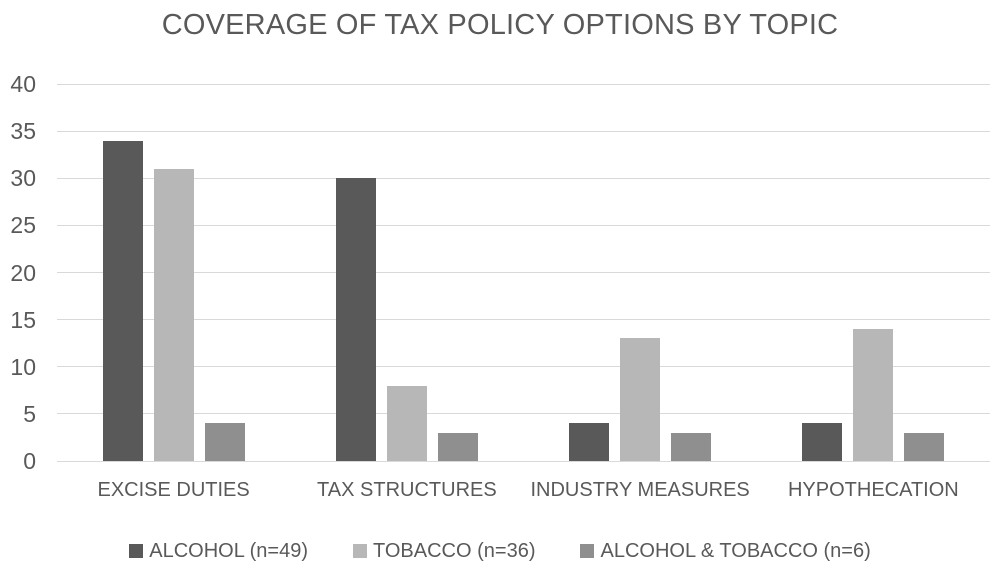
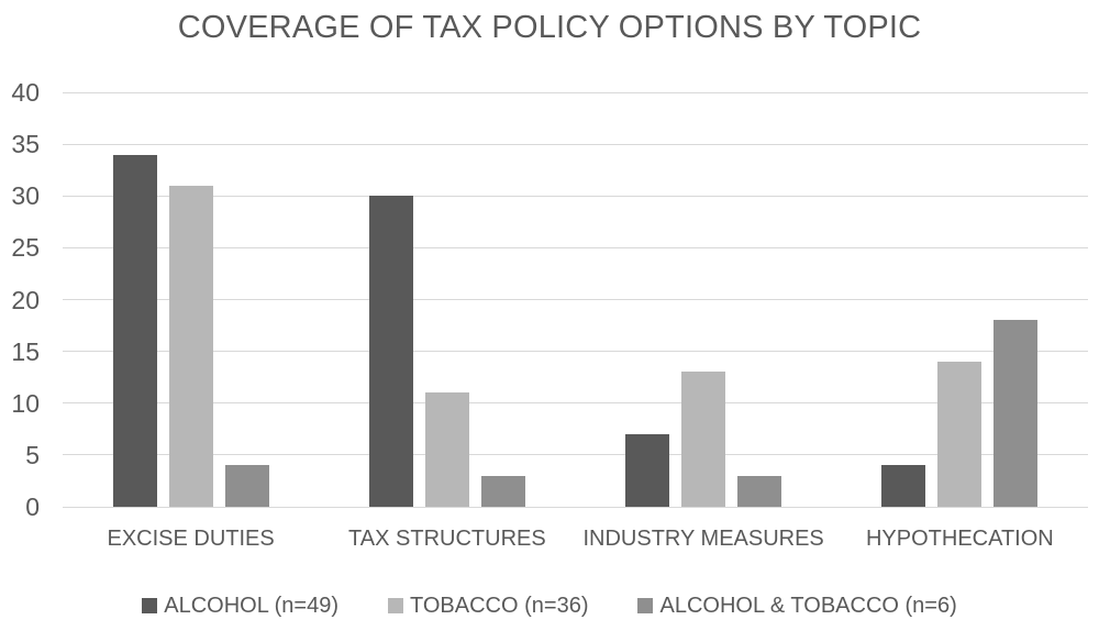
TOBACCO (n=36)/TAX STRUCTURES: 8 -> 11
ALCOHOL (n=49)/INDUSTRY MEASURES: 4 -> 7
ALCOHOL & TOBACCO (n=6)/HYPOTHECATION: 3 -> 18
